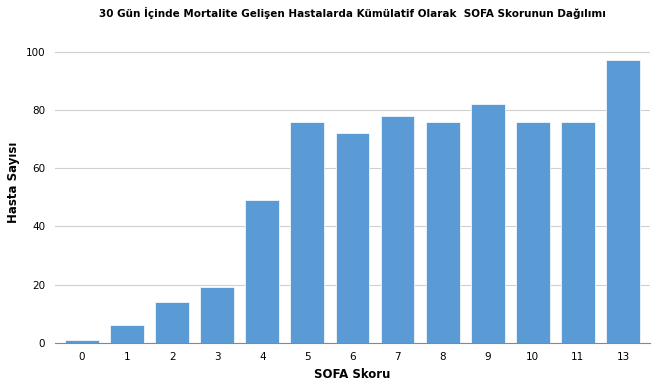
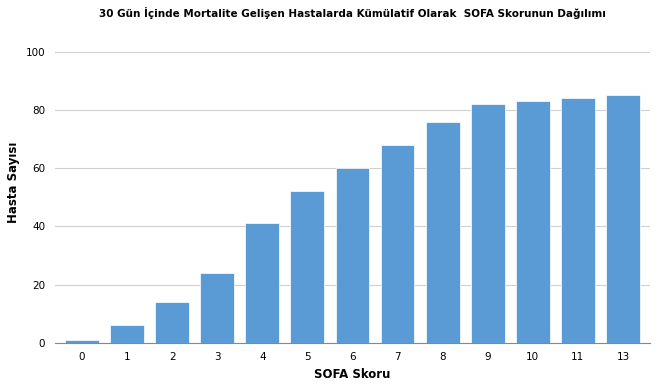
3: 19 -> 24
4: 49 -> 41
5: 76 -> 52
6: 72 -> 60
7: 78 -> 68
10: 76 -> 83
11: 76 -> 84
13: 97 -> 85
